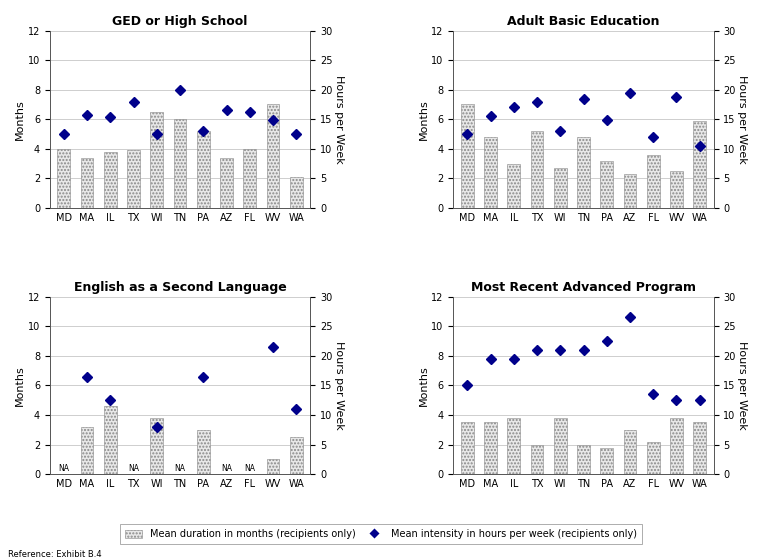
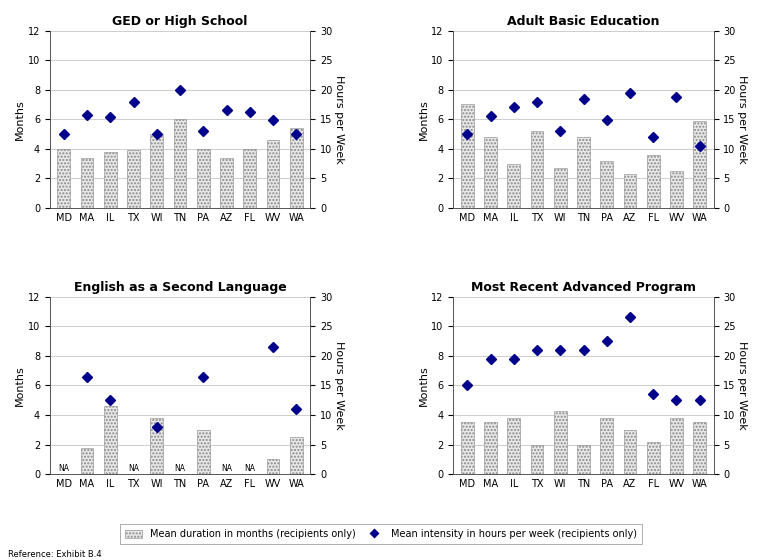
GED or High School/WI: 6.5 -> 5.0
GED or High School/PA: 5.2 -> 4.0
GED or High School/WV: 7.0 -> 4.6
GED or High School/WA: 2.1 -> 5.4
English as a Second Language/MA: 3.2 -> 1.8
Most Recent Advanced Program/WI: 3.8 -> 4.3
Most Recent Advanced Program/PA: 1.8 -> 3.8
